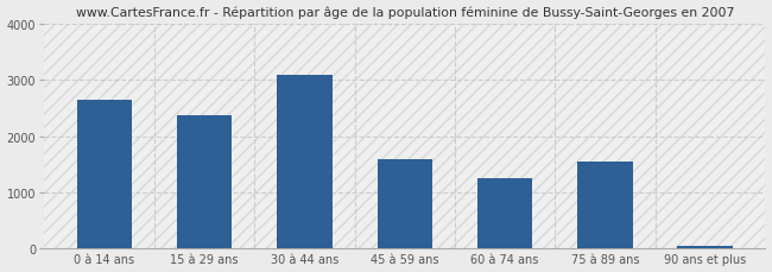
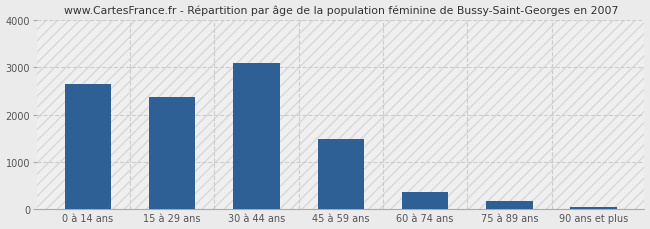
45 à 59 ans: 1600 -> 1480
60 à 74 ans: 1250 -> 360
75 à 89 ans: 1550 -> 180
